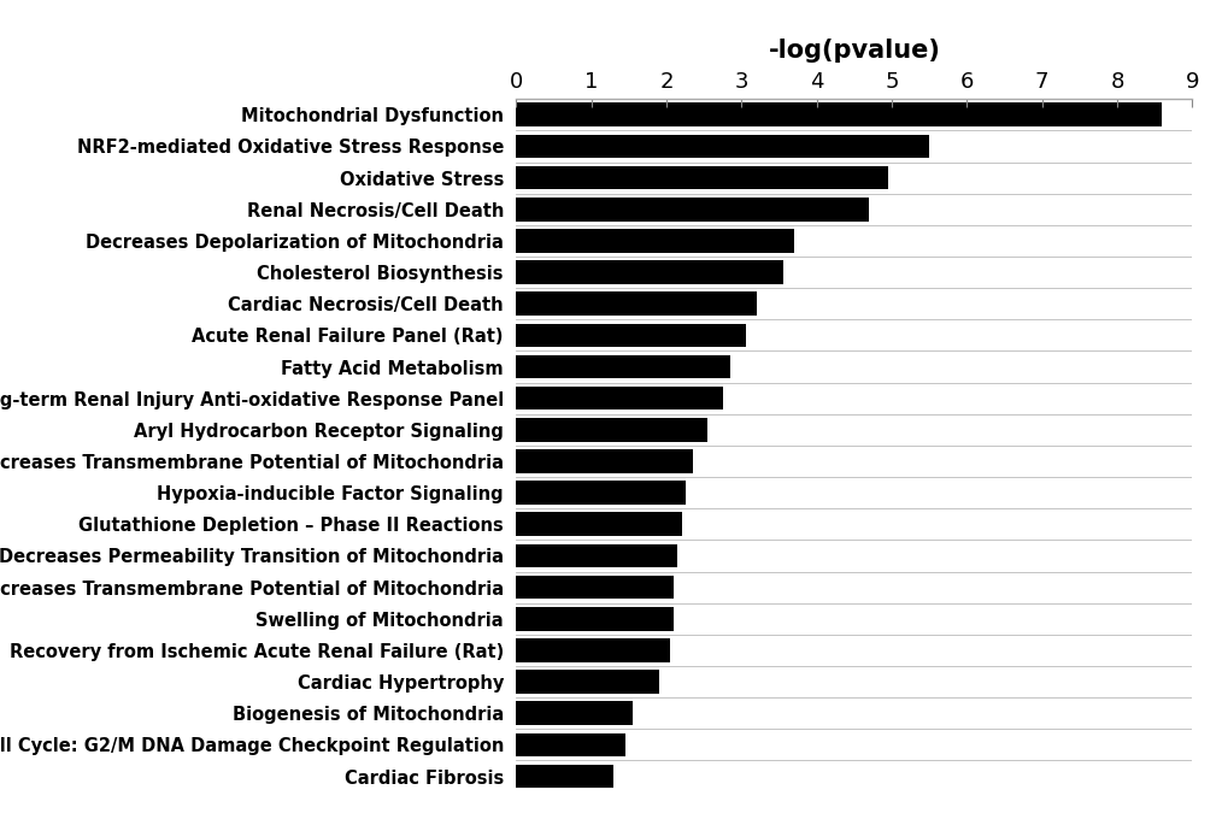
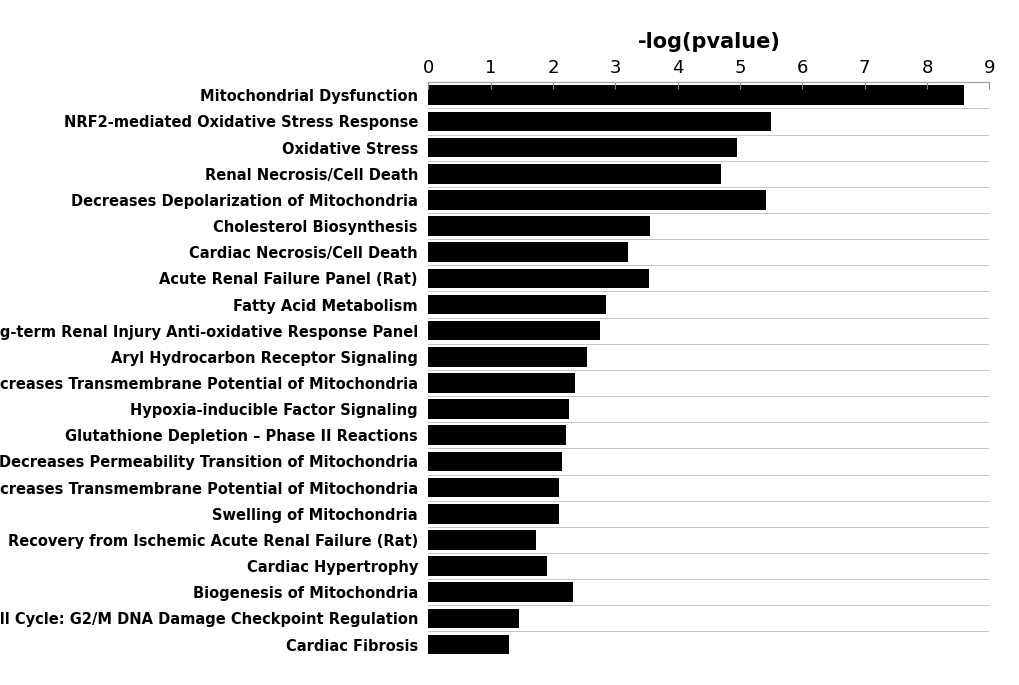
Decreases Depolarization of Mitochondria: 3.70 -> 5.42
Acute Renal Failure Panel (Rat): 3.05 -> 3.54
Recovery from Ischemic Acute Renal Failure (Rat): 2.05 -> 1.72
Biogenesis of Mitochondria: 1.55 -> 2.32
